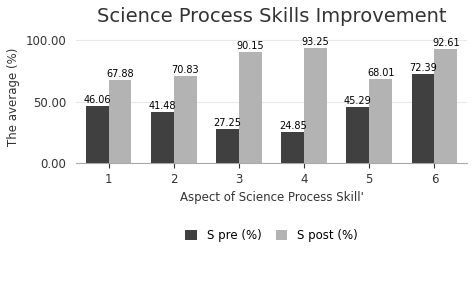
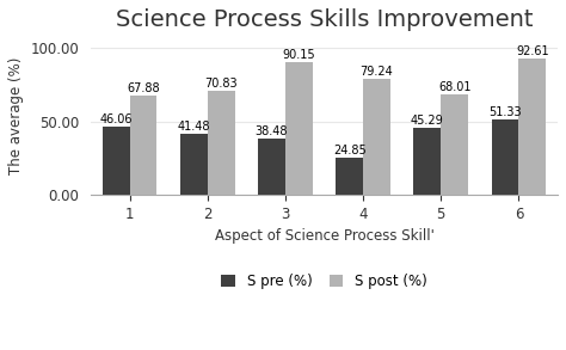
S pre (%)/3: 27.25 -> 38.48
S post (%)/4: 93.25 -> 79.24
S pre (%)/6: 72.39 -> 51.33
